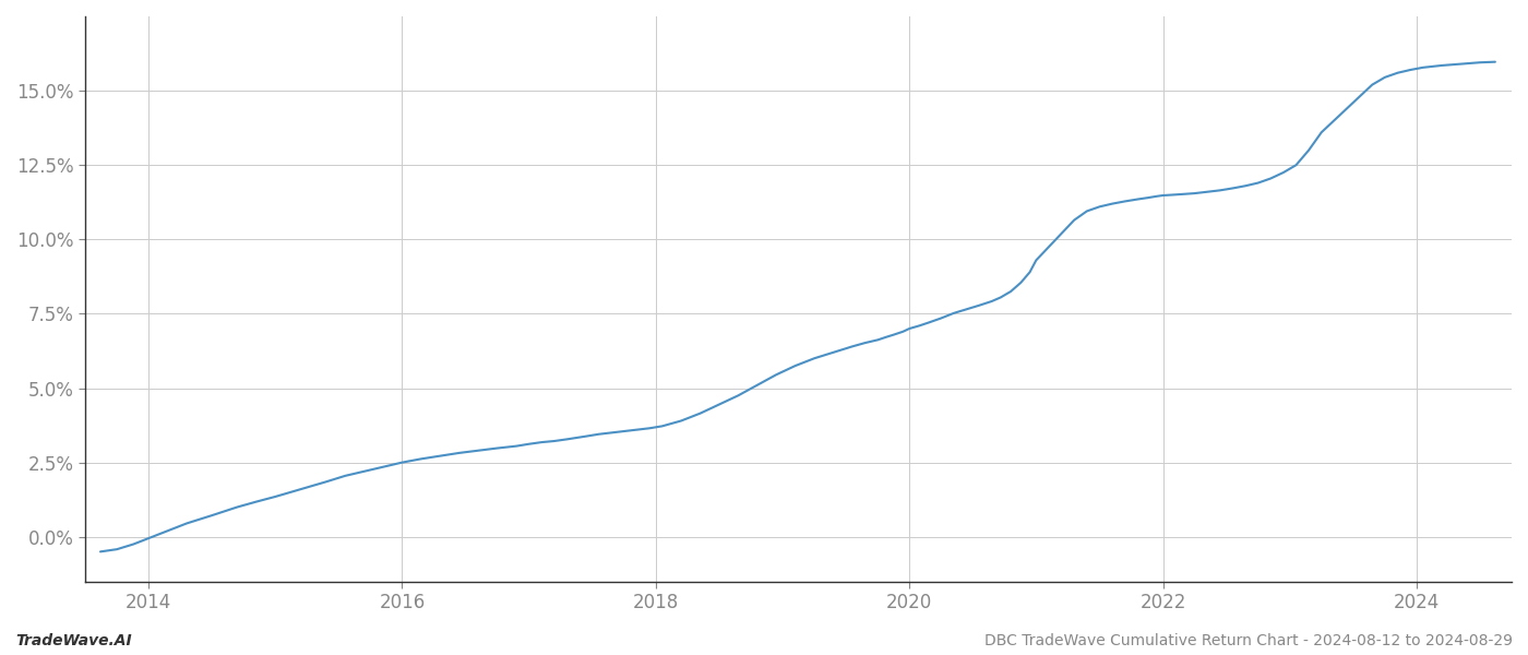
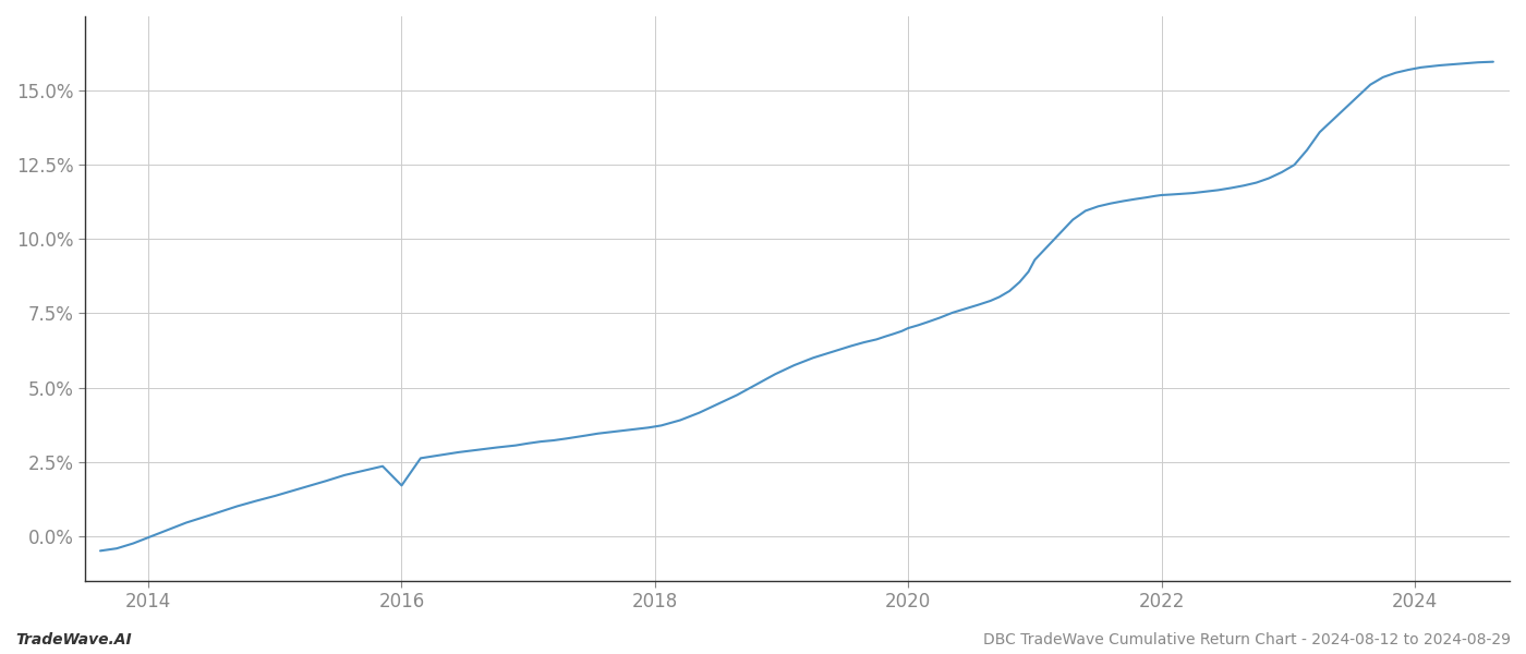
2016: 2.50% -> 1.70%
